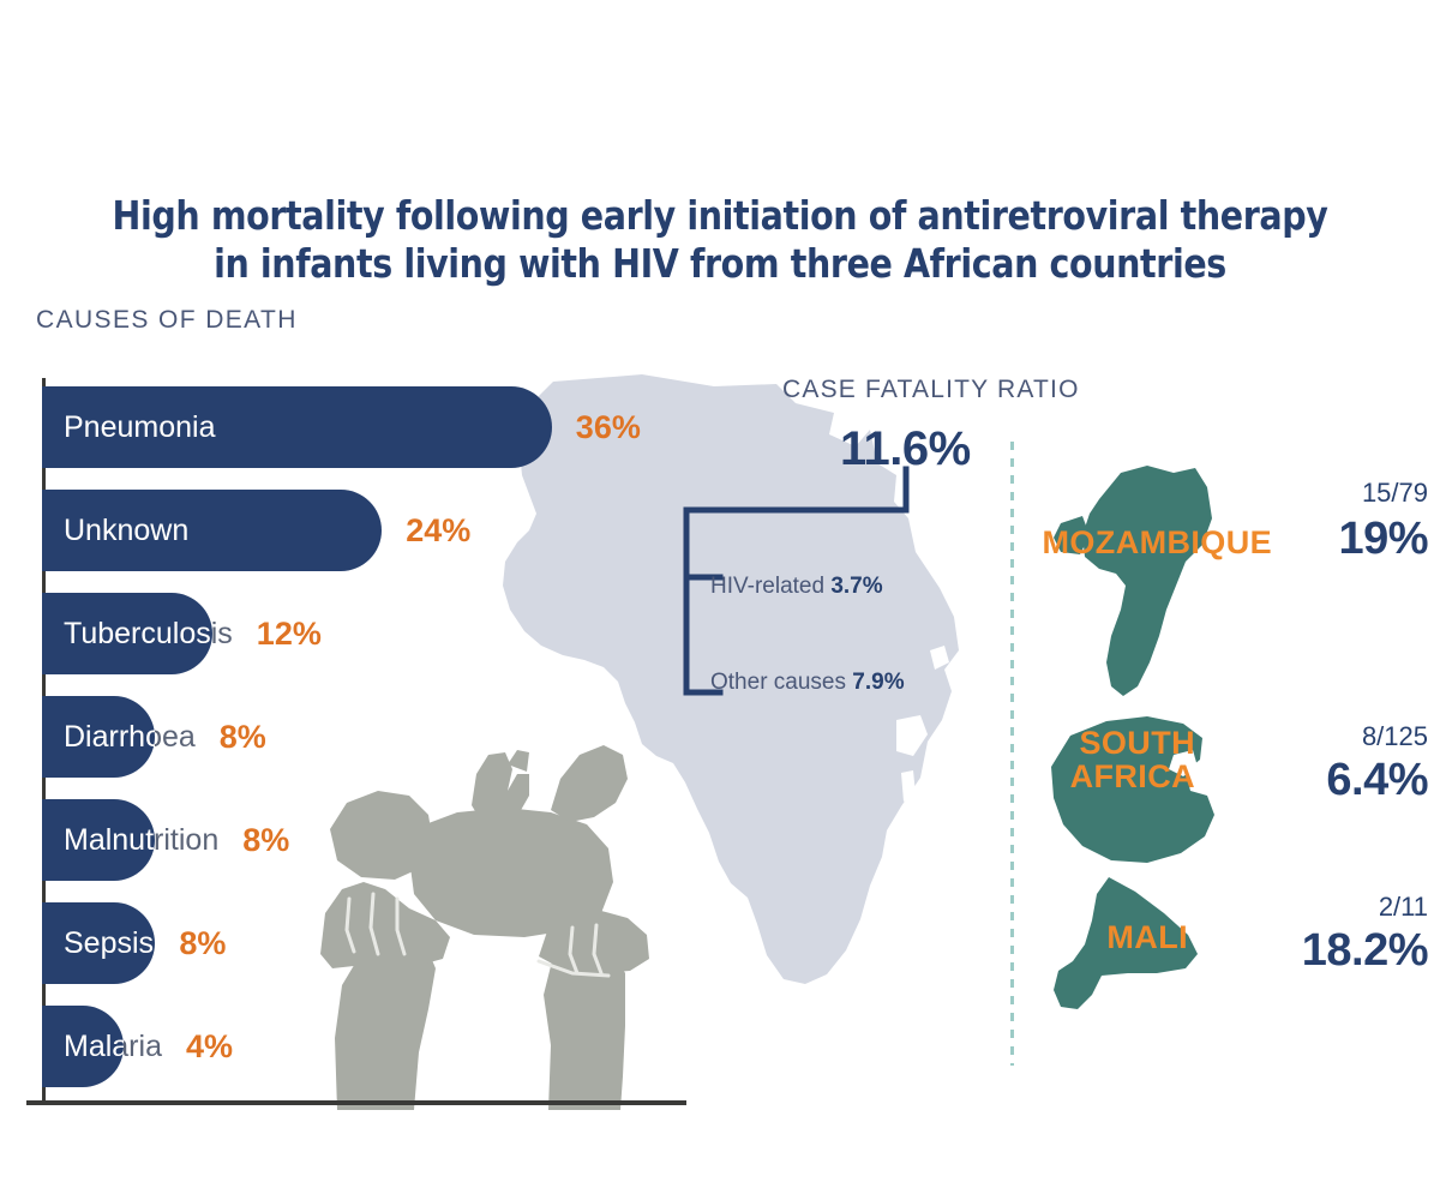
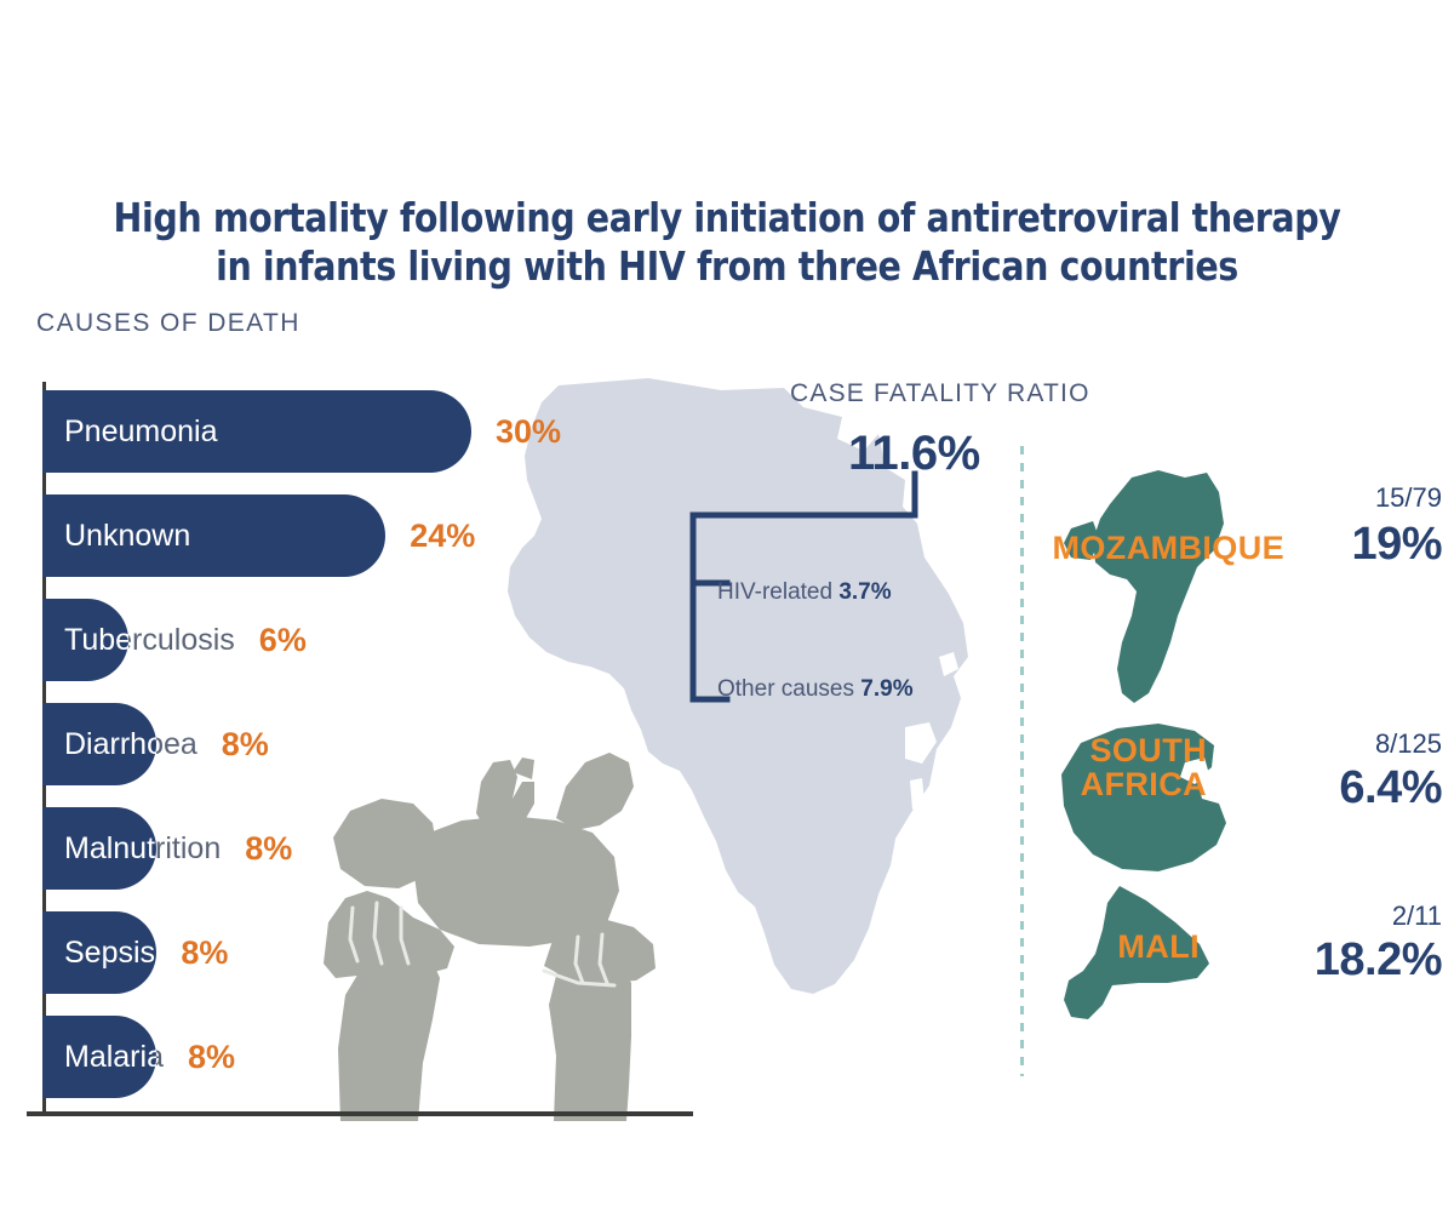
Pneumonia: 36% -> 30%
Tuberculosis: 12% -> 6%
Malaria: 4% -> 8%
